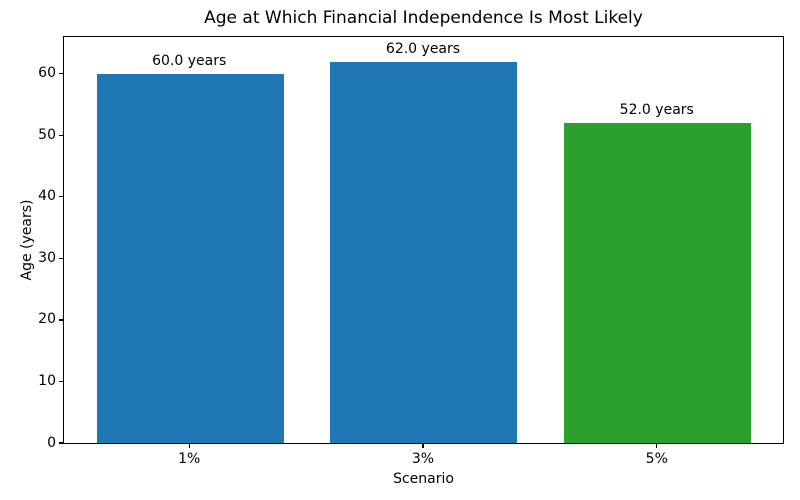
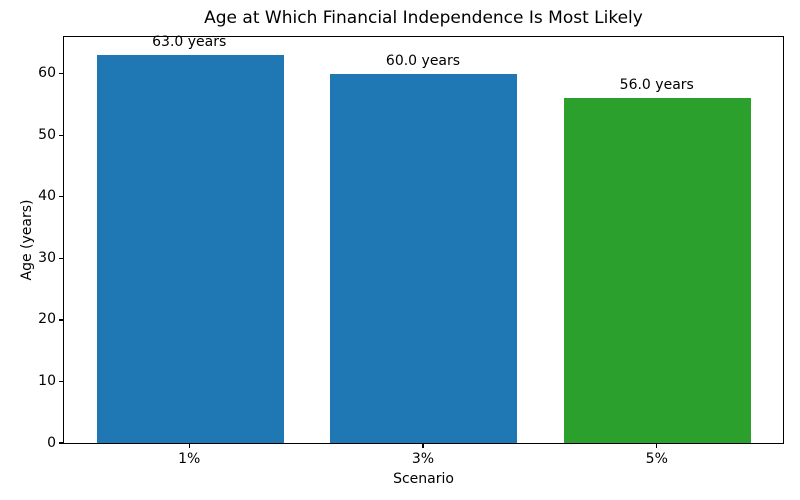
1%: 60.0 -> 63.0
3%: 62.0 -> 60.0
5%: 52.0 -> 56.0
